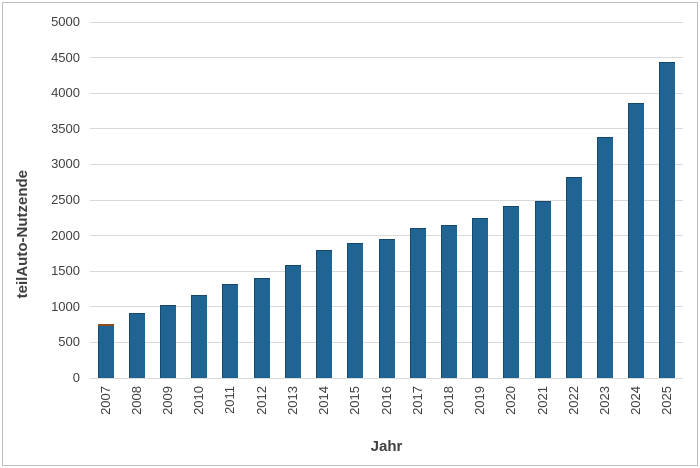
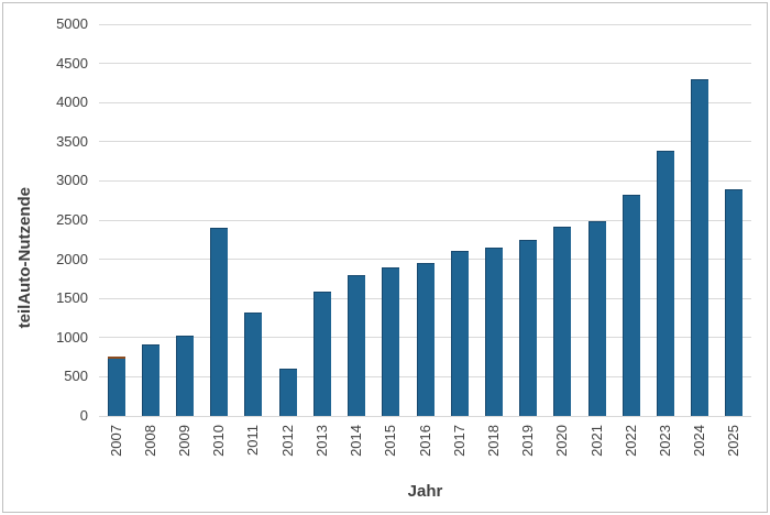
2010: 1200 -> 2400
2012: 1400 -> 600
2024: 3900 -> 4300
2025: 4400 -> 2900
